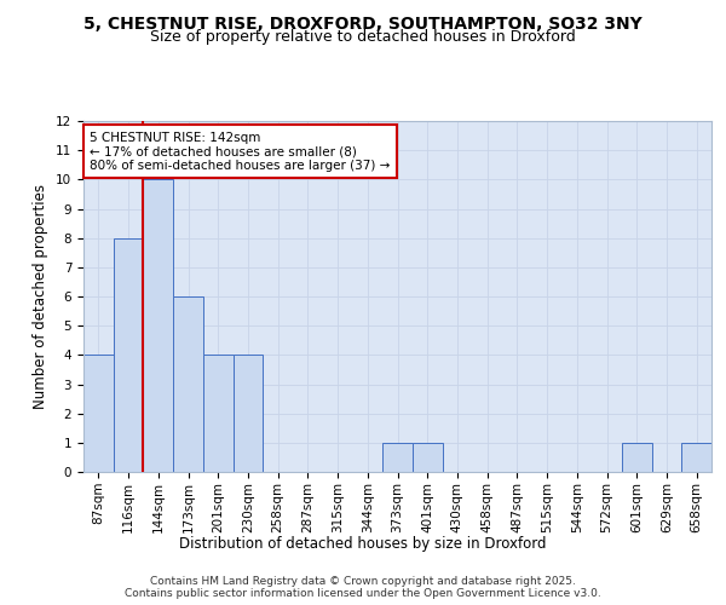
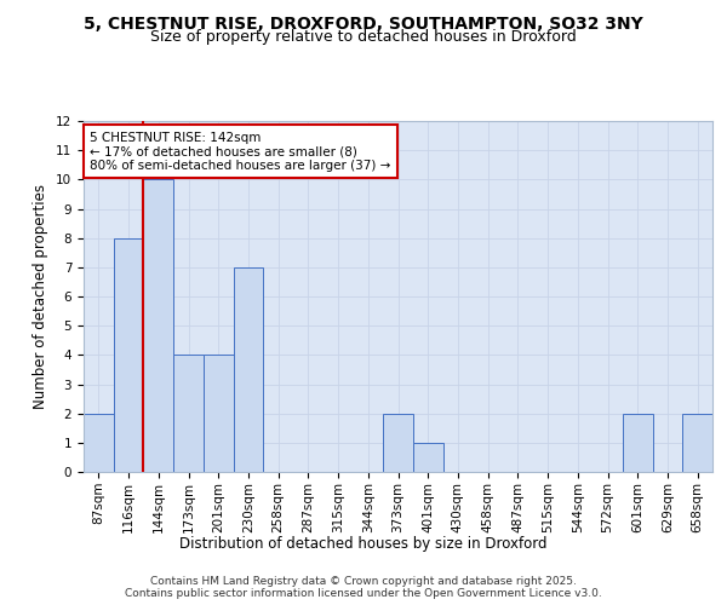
87sqm: 4 -> 2
173sqm: 6 -> 4
230sqm: 4 -> 7
373sqm: 1 -> 2
601sqm: 1 -> 2
658sqm: 1 -> 2
